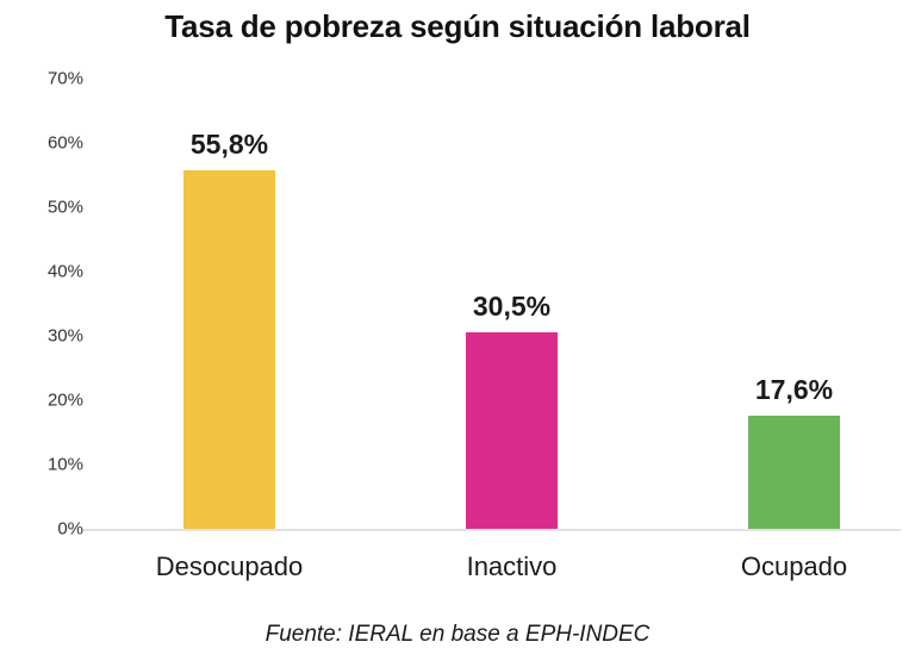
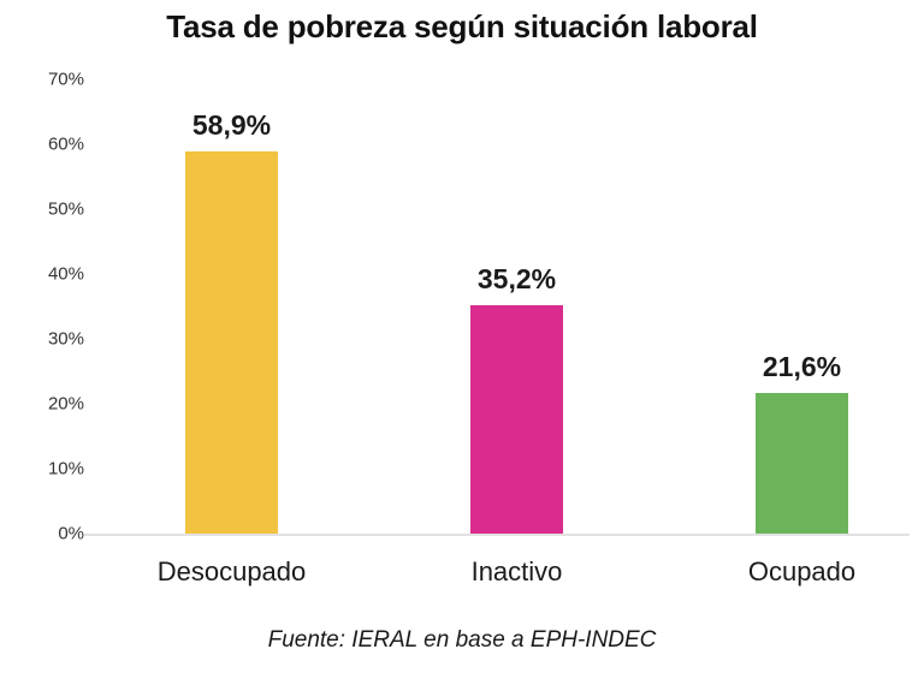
Desocupado: 55,8% -> 58,9%
Inactivo: 30,5% -> 35,2%
Ocupado: 17,6% -> 21,6%
